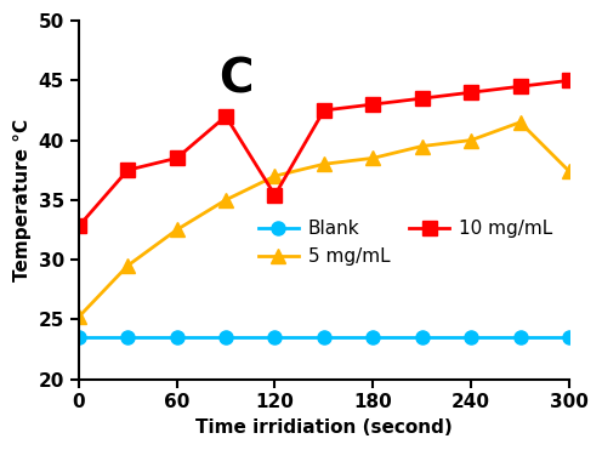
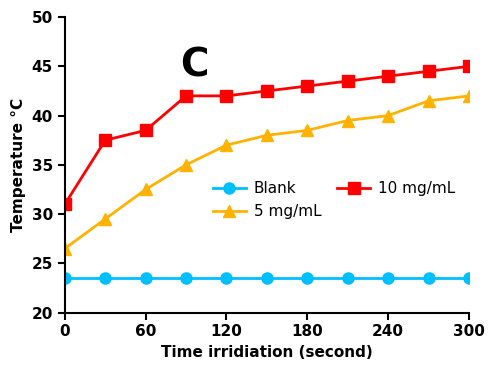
5 mg/mL/0: 25.2 -> 26.5
10 mg/mL/0: 32.8 -> 31.0
10 mg/mL/120: 35.4 -> 42.0
5 mg/mL/300: 37.4 -> 42.0
